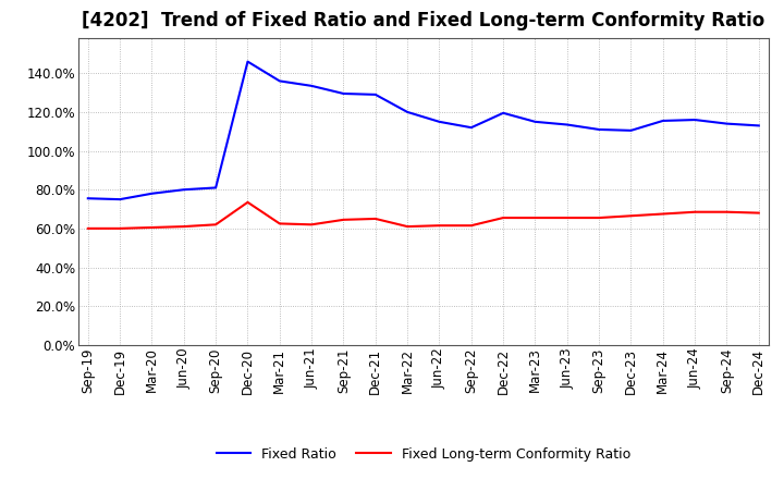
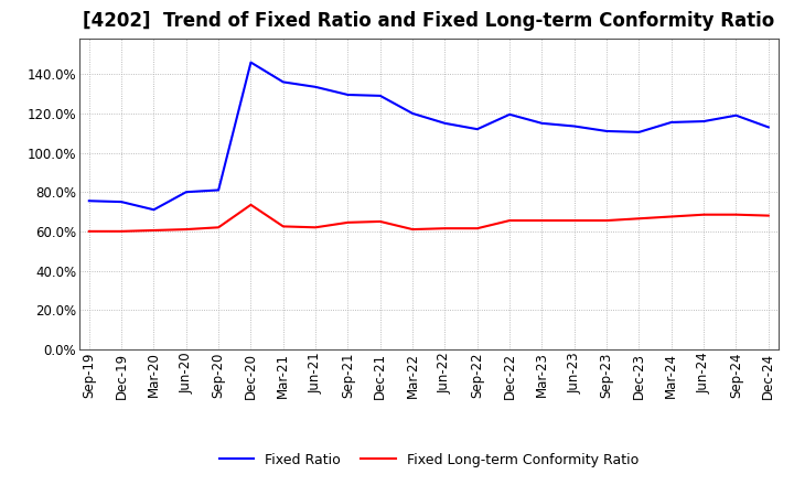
Fixed Ratio/Mar-20: 78% -> 71%
Fixed Ratio/Sep-24: 114% -> 119%
